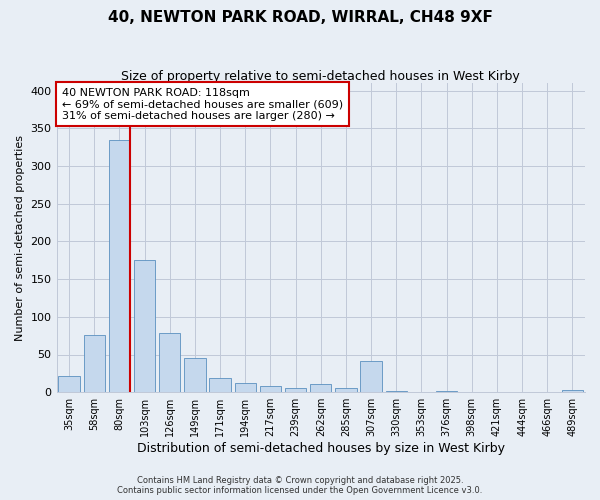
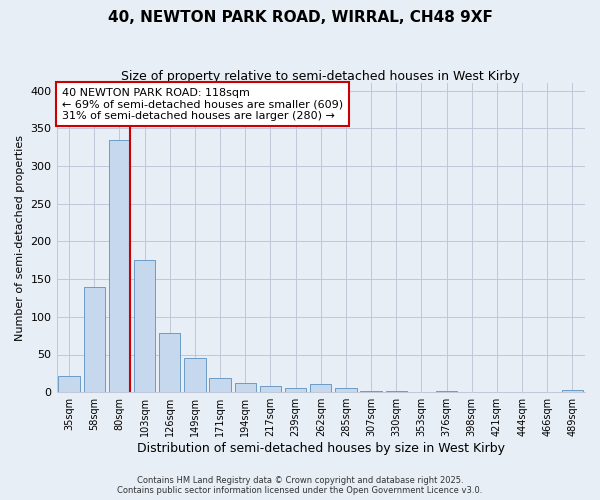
58sqm: 76 -> 140
307sqm: 42 -> 1
